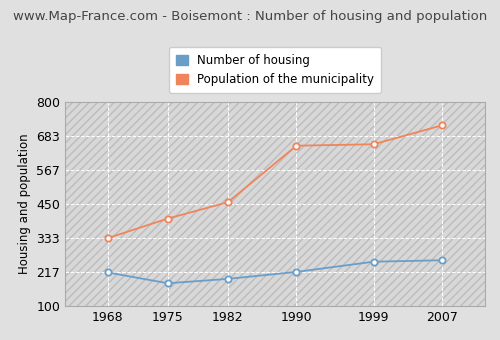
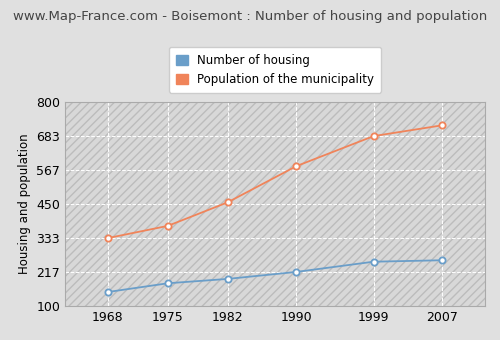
Number of housing/1968: 215 -> 148
Population of the municipality/1975: 400 -> 375
Population of the municipality/1990: 650 -> 580
Population of the municipality/1999: 655 -> 683
